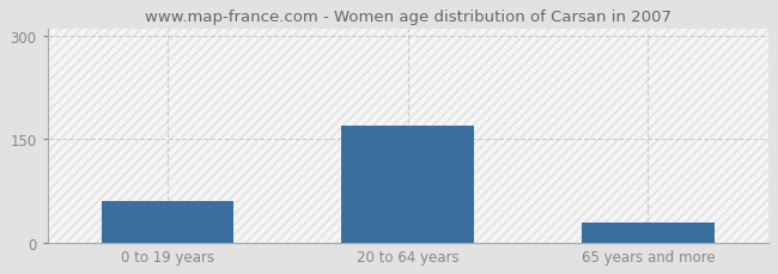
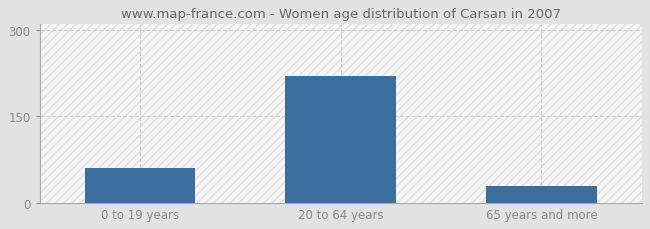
20 to 64 years: 170 -> 220
